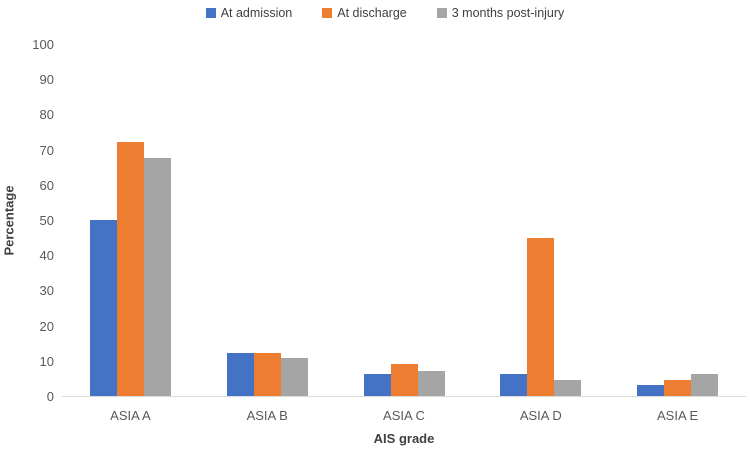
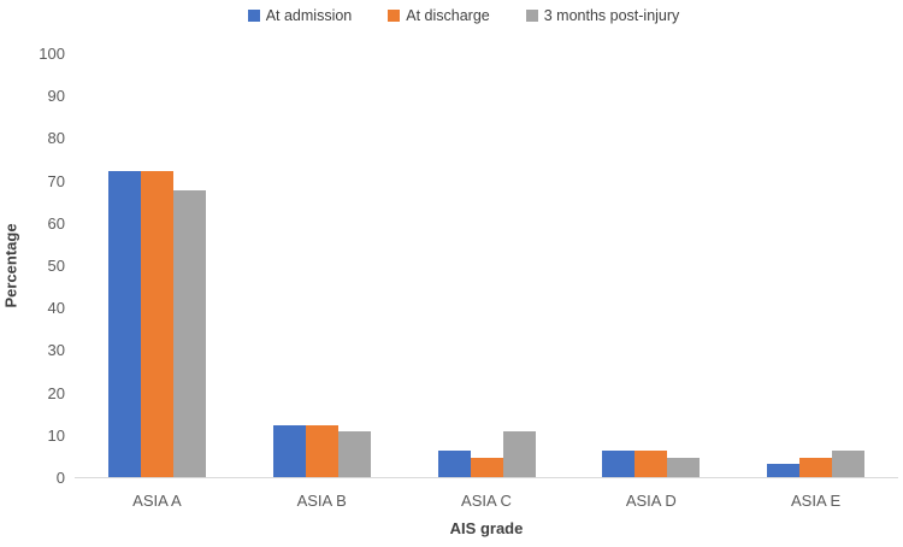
At admission/ASIA A: 50 -> 72
At discharge/ASIA C: 9 -> 5
3 months post-injury/ASIA C: 7 -> 11
At discharge/ASIA D: 45 -> 6
